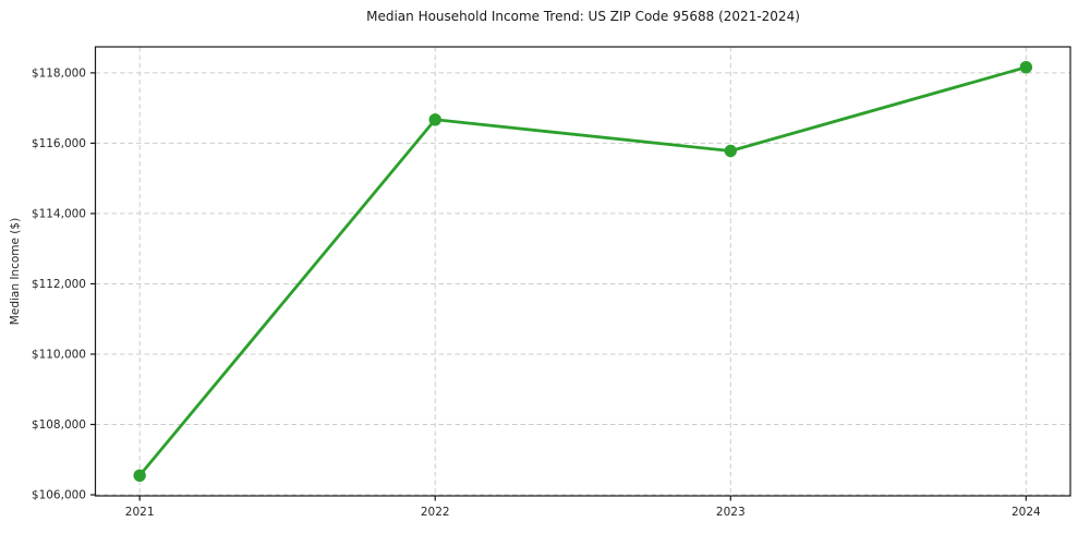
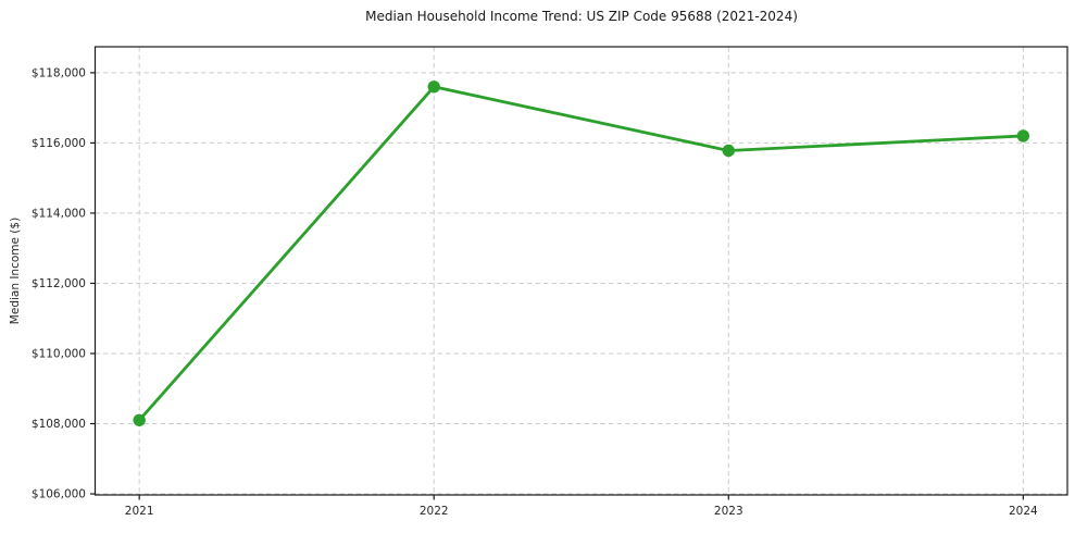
2021: $106600 -> $108100
2022: $116700 -> $117600
2024: $118200 -> $116200
